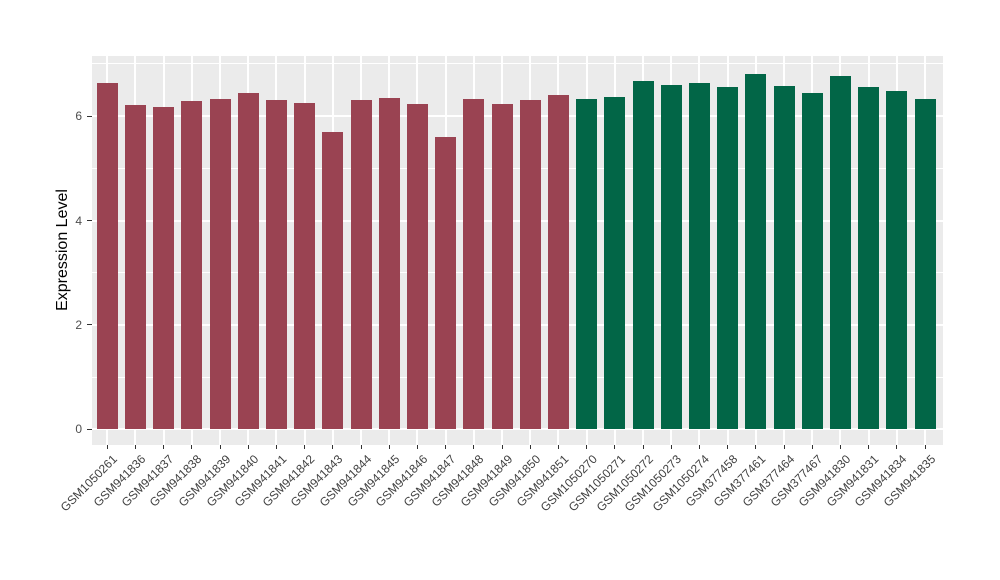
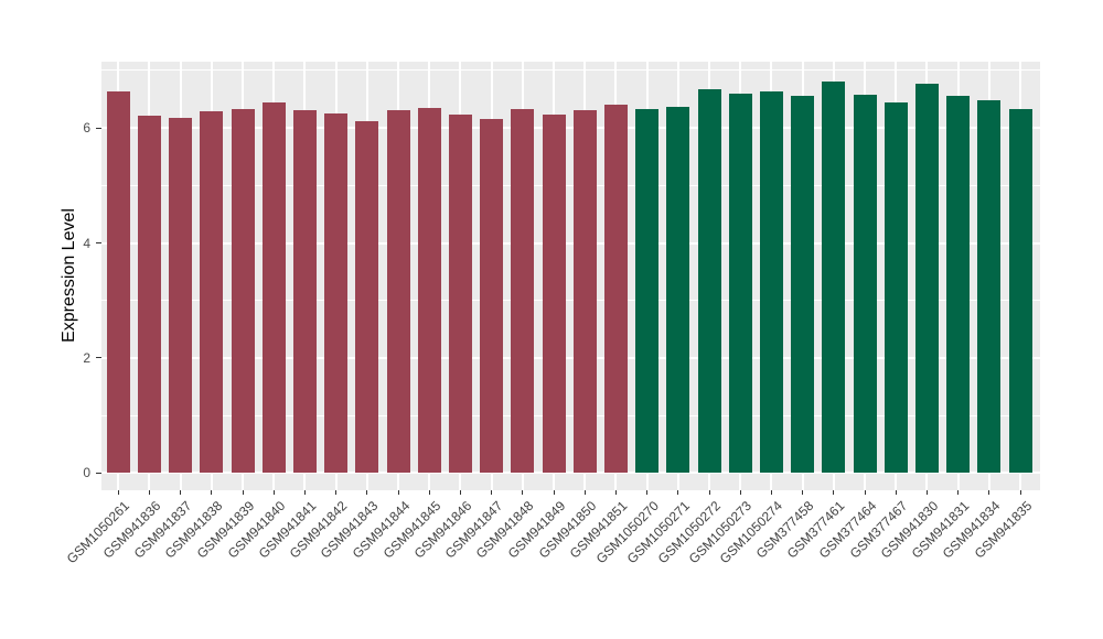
GSM941843: 5.7 -> 6.1
GSM941847: 5.6 -> 6.2
